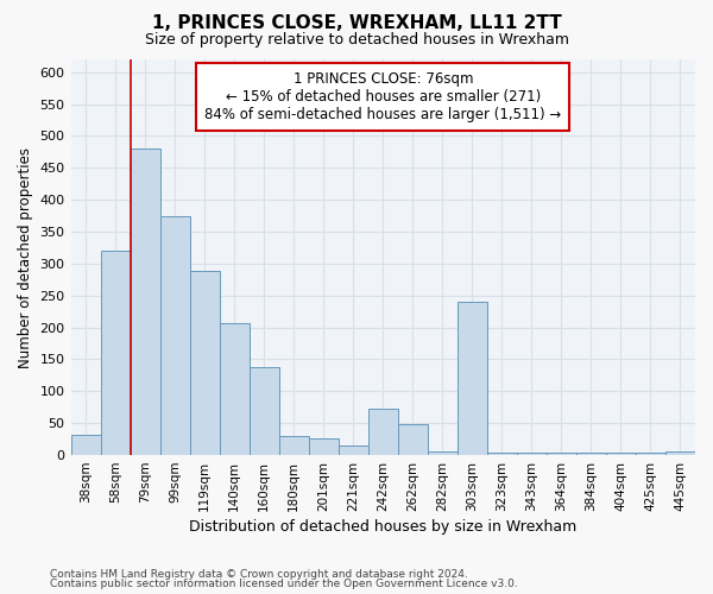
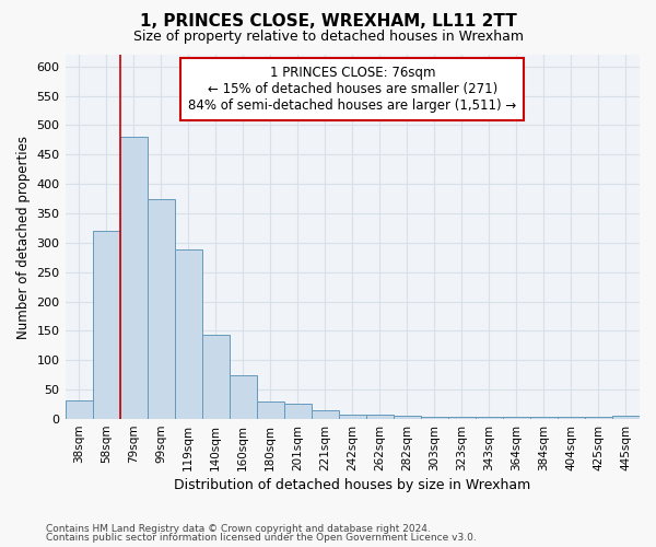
140sqm: 206 -> 143
160sqm: 138 -> 75
242sqm: 72 -> 8
262sqm: 48 -> 8
303sqm: 240 -> 4
